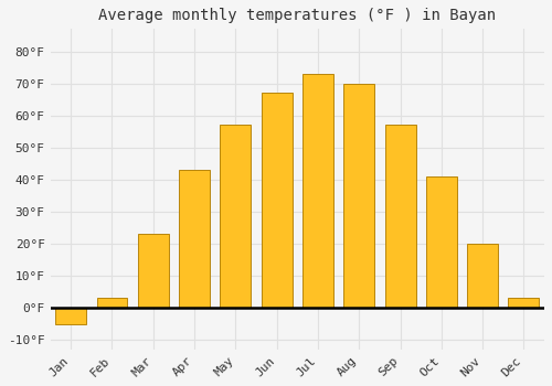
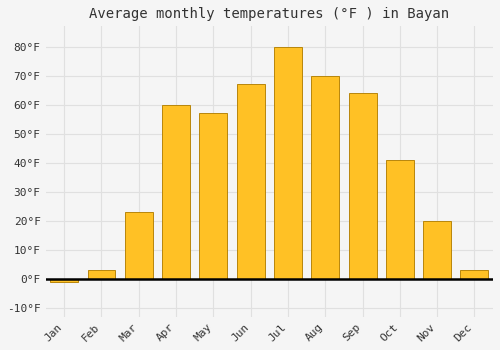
Jan: -5°F -> -1°F
Apr: 43°F -> 60°F
Jul: 73°F -> 80°F
Sep: 57°F -> 64°F
